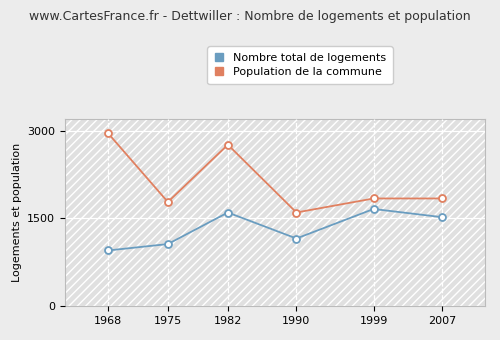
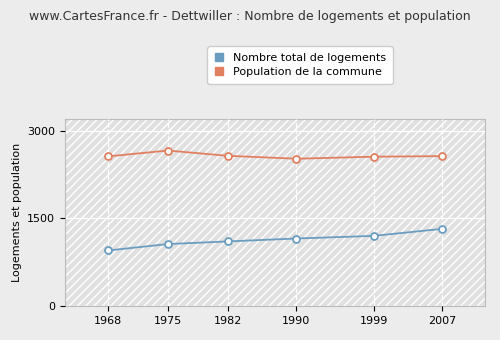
Population de la commune/1968: 2960 -> 2560
Population de la commune/1975: 1780 -> 2660
Nombre total de logements/1982: 1600 -> 1100
Population de la commune/1982: 2760 -> 2570
Population de la commune/1990: 1600 -> 2520
Nombre total de logements/1999: 1660 -> 1200
Population de la commune/1999: 1840 -> 2560
Nombre total de logements/2007: 1520 -> 1320
Population de la commune/2007: 1840 -> 2560
